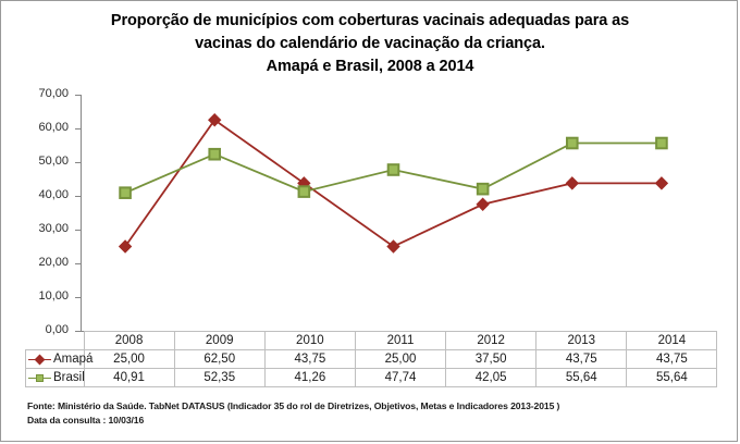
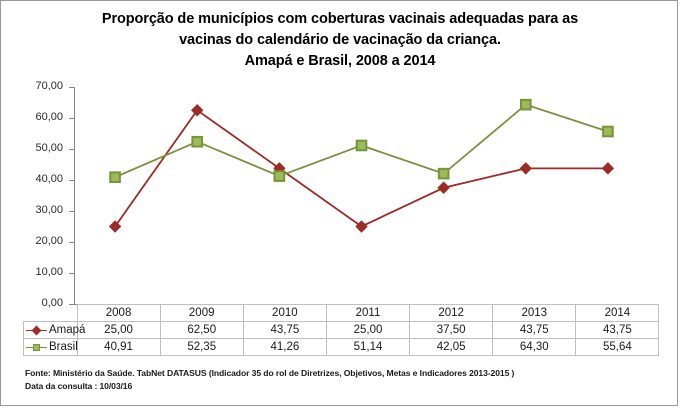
Brasil/2011: 47,74 -> 51,14
Brasil/2013: 55,64 -> 64,30
